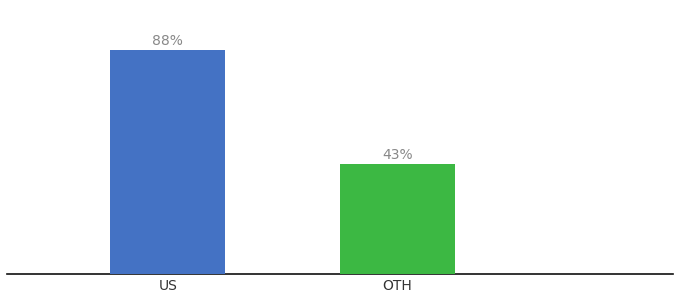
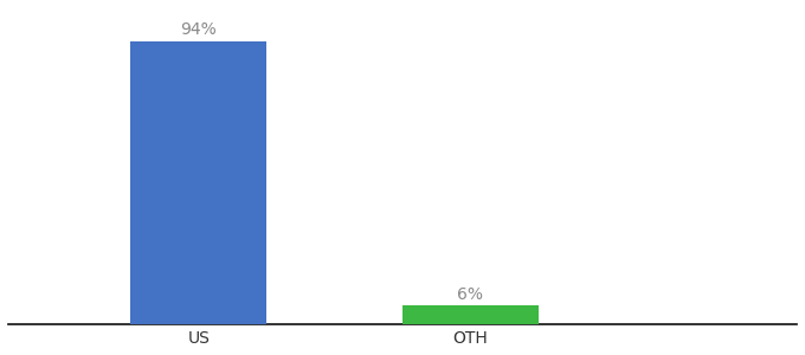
US: 88% -> 94%
OTH: 43% -> 6%
